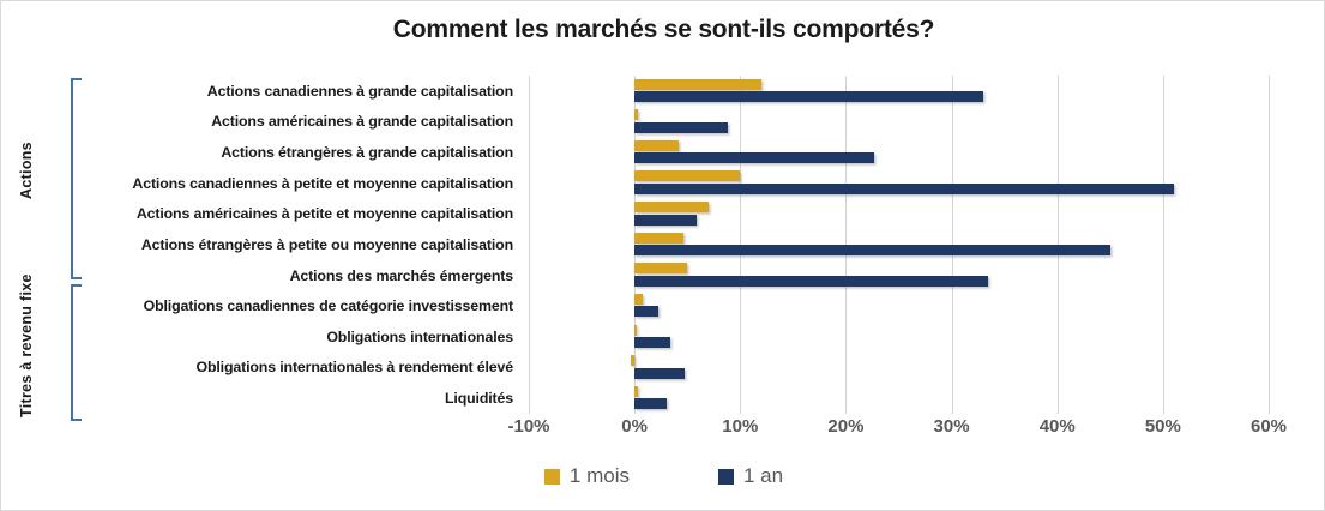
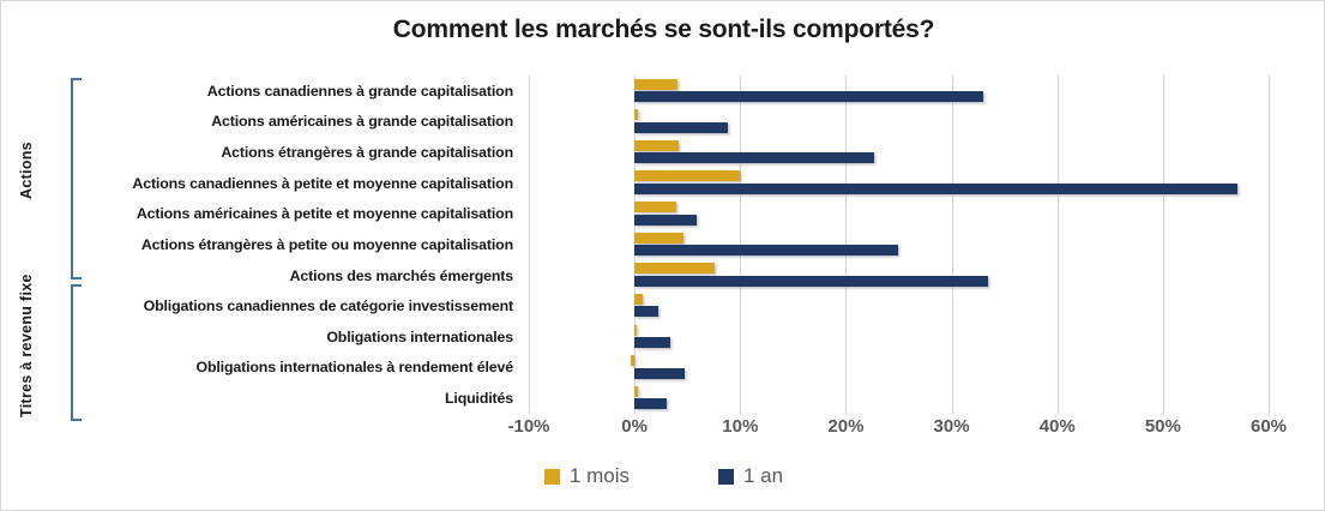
1 mois/Actions canadiennes à grande capitalisation: 12% -> 4%
1 an/Actions canadiennes à petite et moyenne capitalisation: 51% -> 57%
1 mois/Actions américaines à petite et moyenne capitalisation: 7% -> 4%
1 an/Actions étrangères à petite ou moyenne capitalisation: 45% -> 25%
1 mois/Actions des marchés émergents: 5% -> 8%
